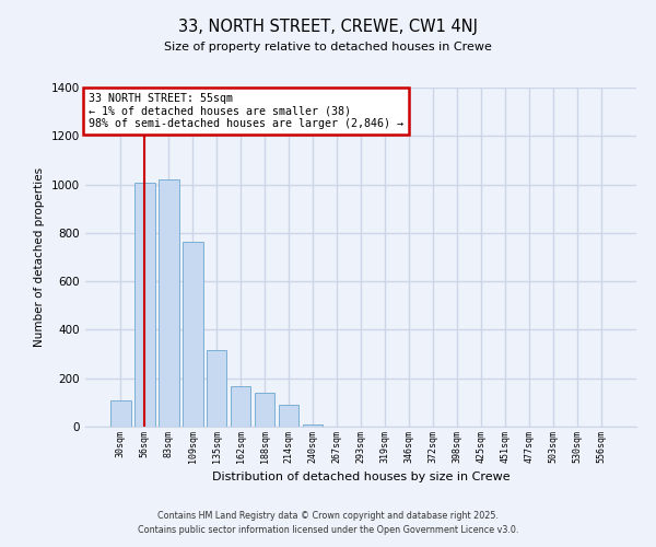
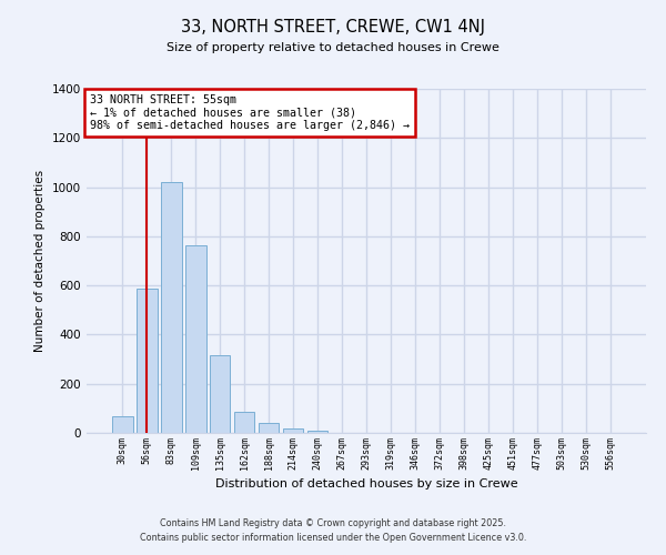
30sqm: 110 -> 68
56sqm: 1005 -> 585
162sqm: 165 -> 88
188sqm: 140 -> 42
214sqm: 90 -> 20
